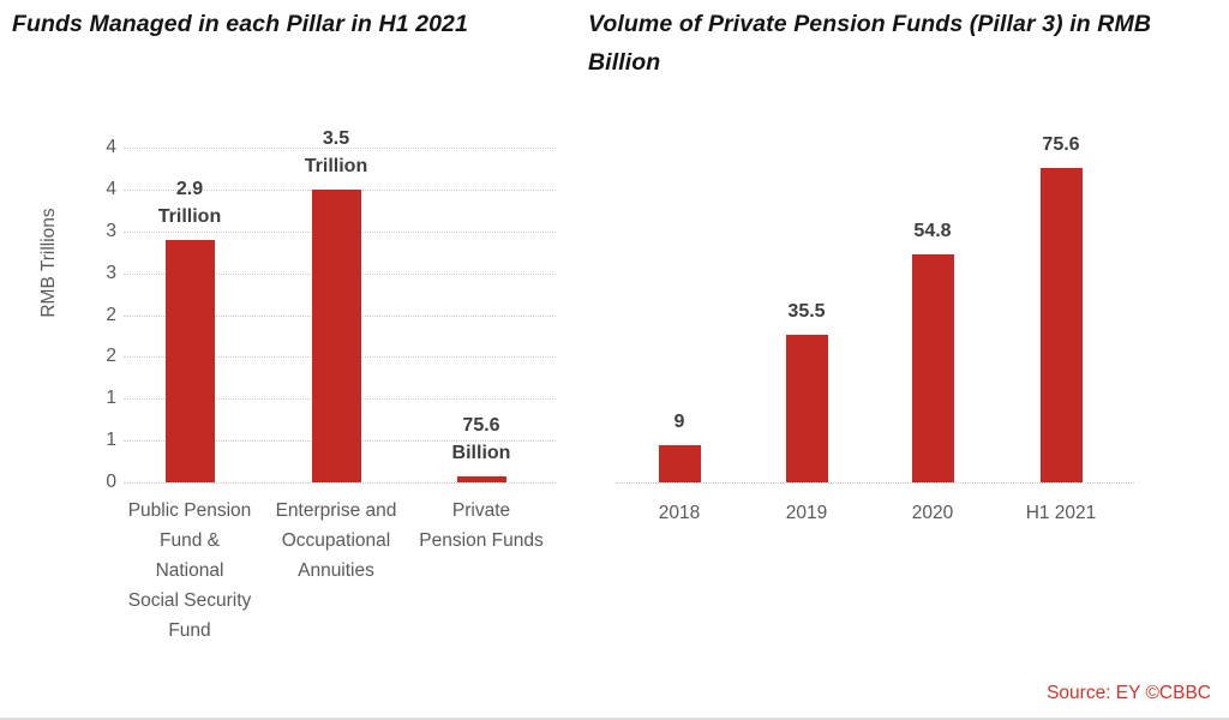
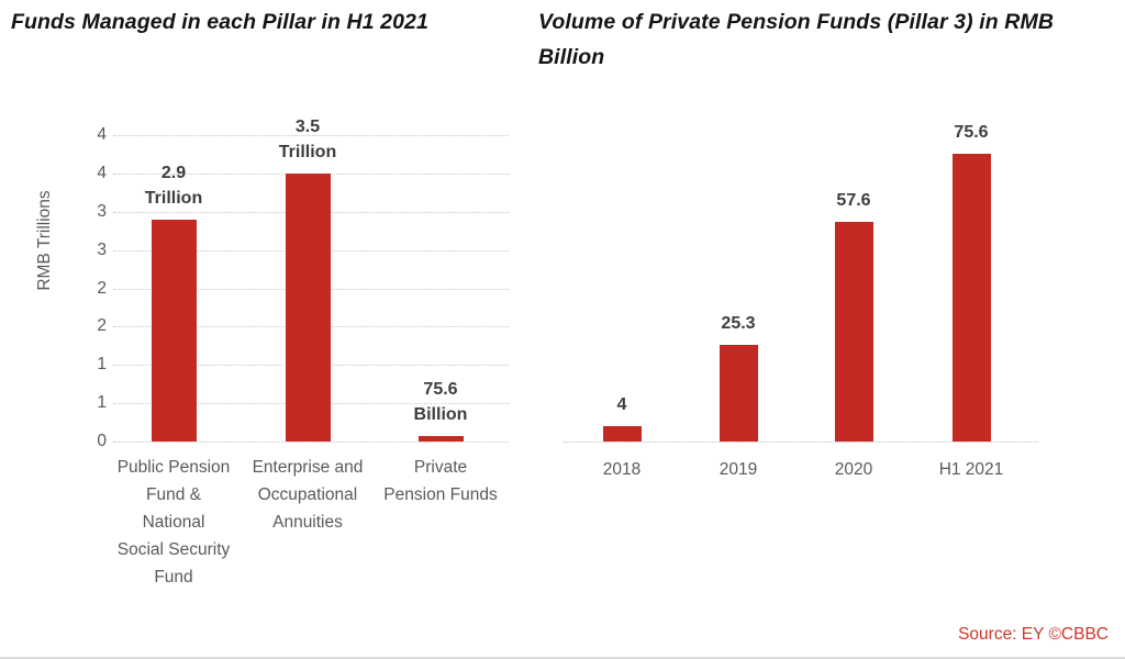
Volume of Private Pension Funds (Pillar 3) in RMB Billion/2018: 9 -> 4
Volume of Private Pension Funds (Pillar 3) in RMB Billion/2019: 35.5 -> 25.3
Volume of Private Pension Funds (Pillar 3) in RMB Billion/2020: 54.8 -> 57.6
